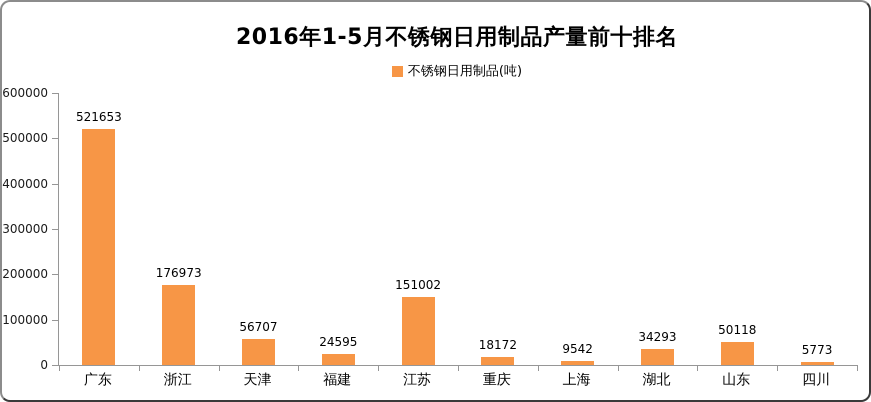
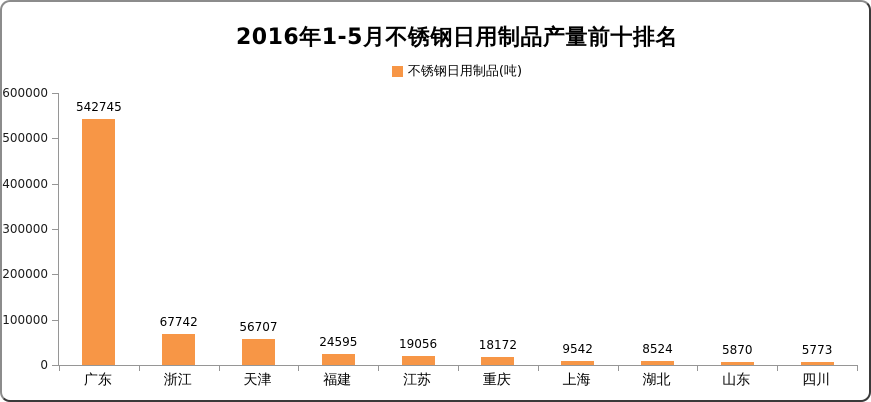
广东: 521653 -> 542745
浙江: 176973 -> 67742
江苏: 151002 -> 19056
湖北: 34293 -> 8524
山东: 50118 -> 5870
